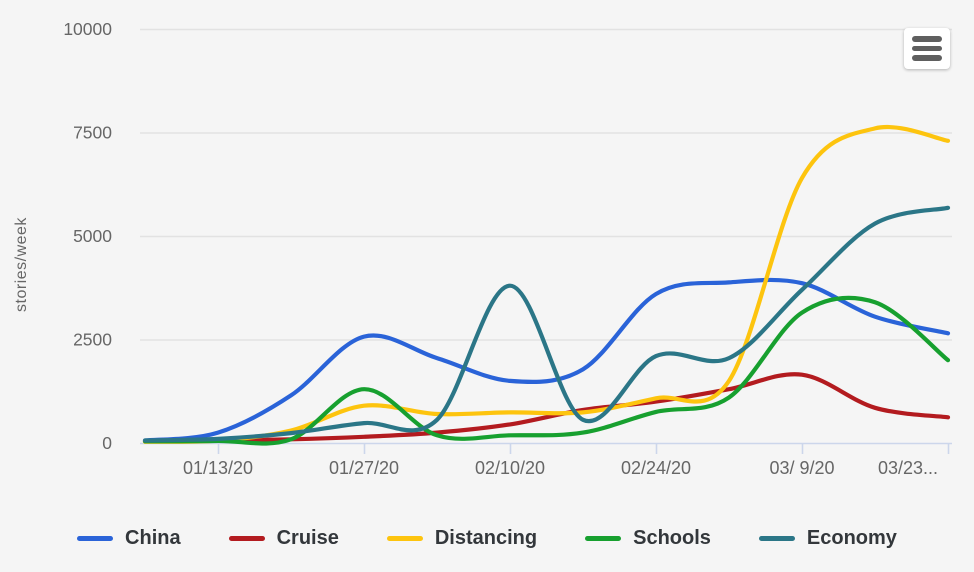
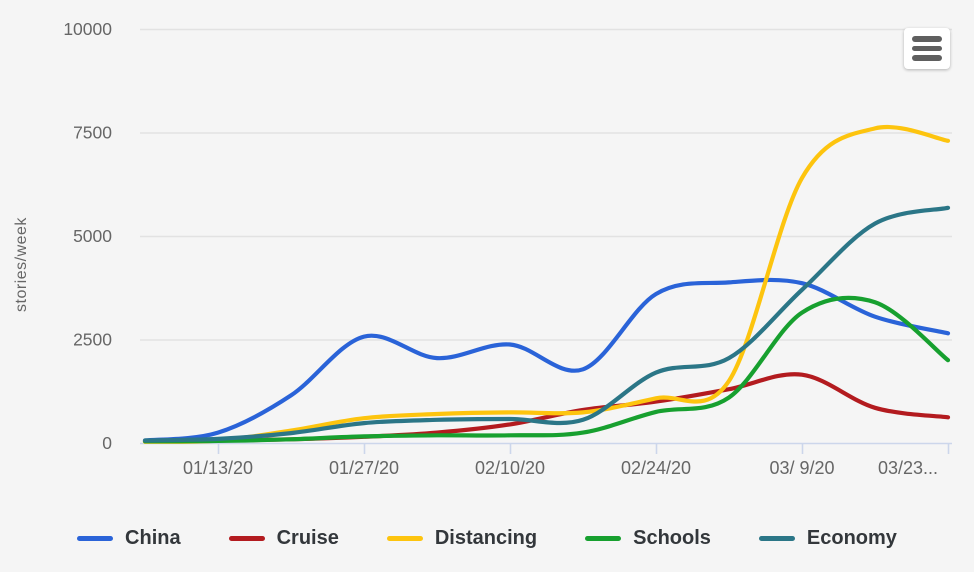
Distancing/01/27/20: 900 -> 600
Schools/01/27/20: 1300 -> 200
China/02/10/20: 1500 -> 2400
Economy/02/10/20: 3800 -> 600
Economy/02/24/20: 2100 -> 1700
